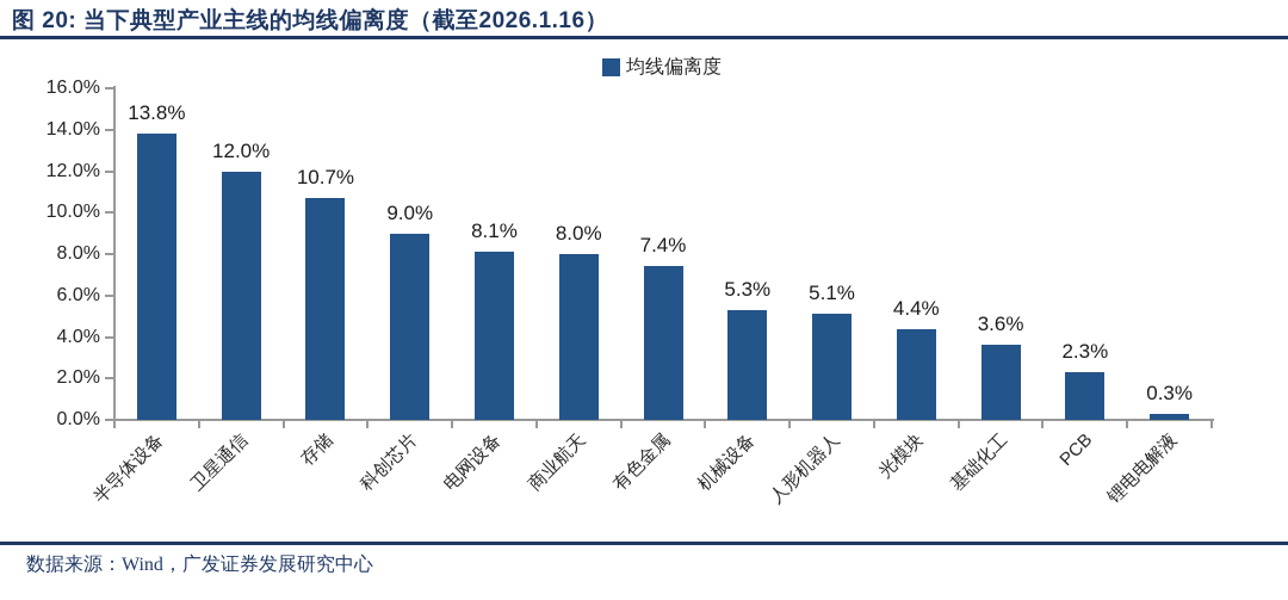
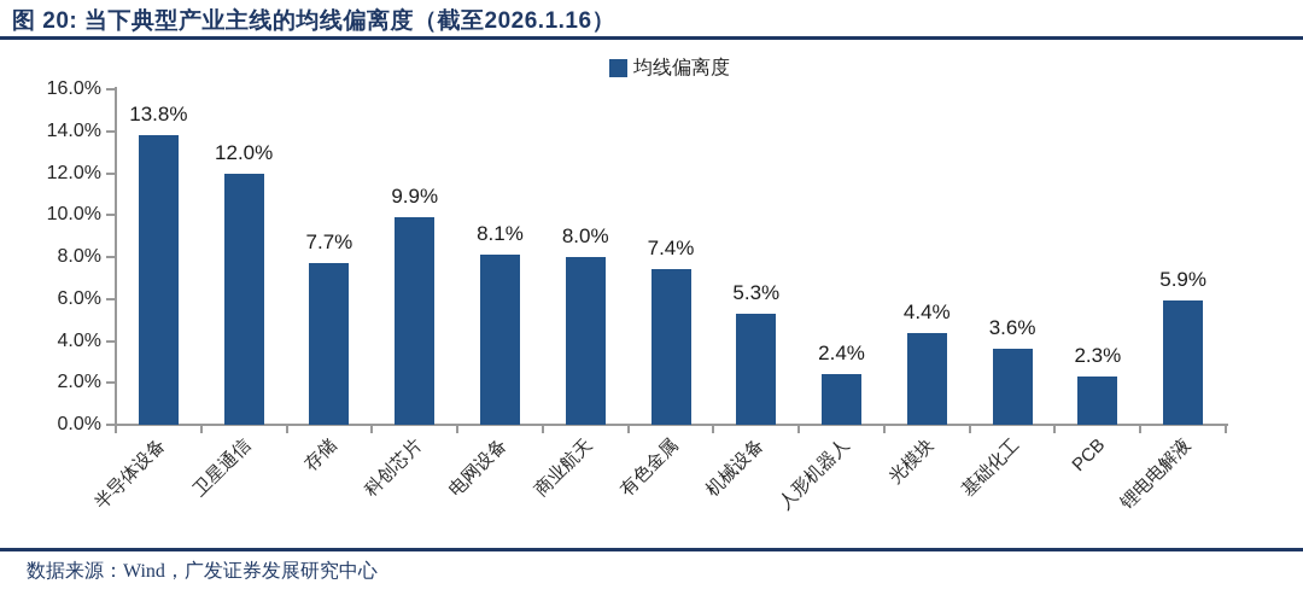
存储: 10.7% -> 7.7%
科创芯片: 9.0% -> 9.9%
人形机器人: 5.1% -> 2.4%
锂电电解液: 0.3% -> 5.9%
